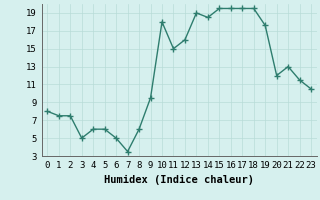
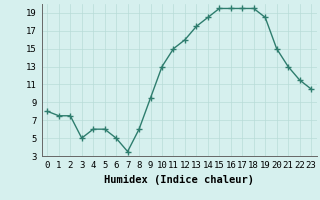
10: 18.0 -> 13.0
13: 19.0 -> 17.5
19: 17.6 -> 18.5
20: 12.0 -> 15.0
